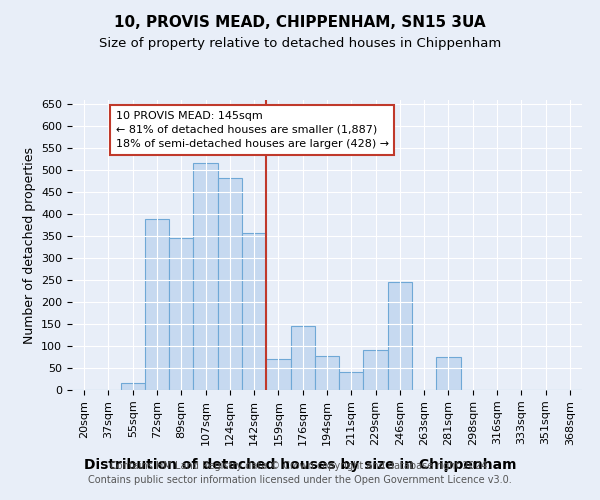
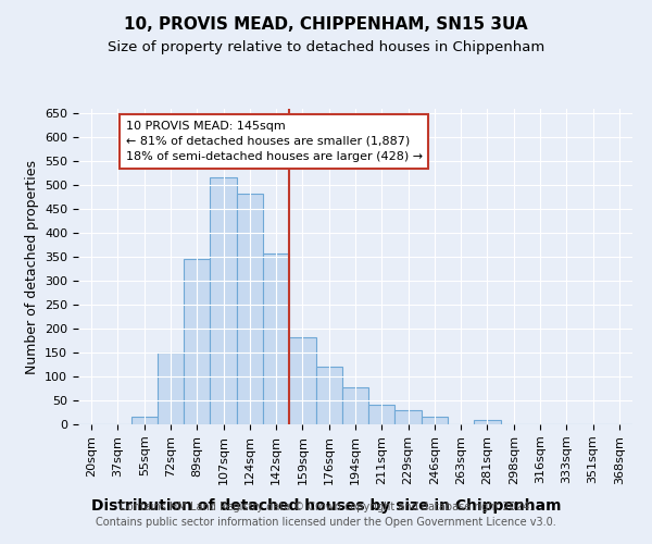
72sqm: 390 -> 150
159sqm: 70 -> 181
176sqm: 145 -> 120
229sqm: 90 -> 30
246sqm: 245 -> 15
281sqm: 75 -> 8
